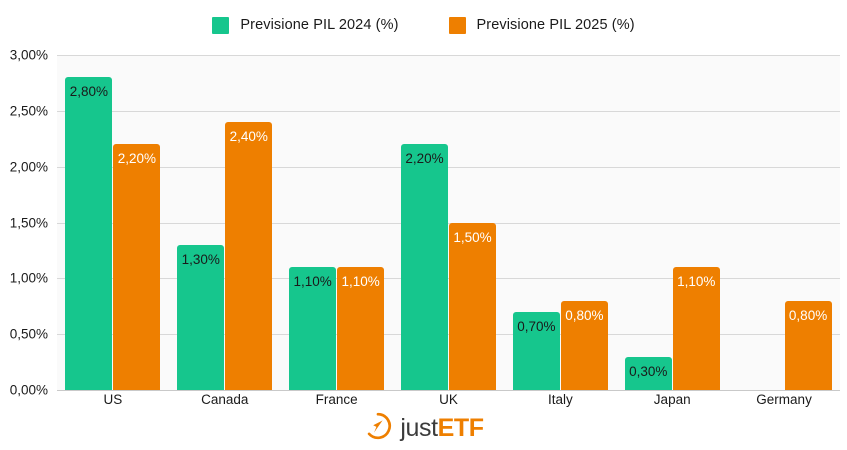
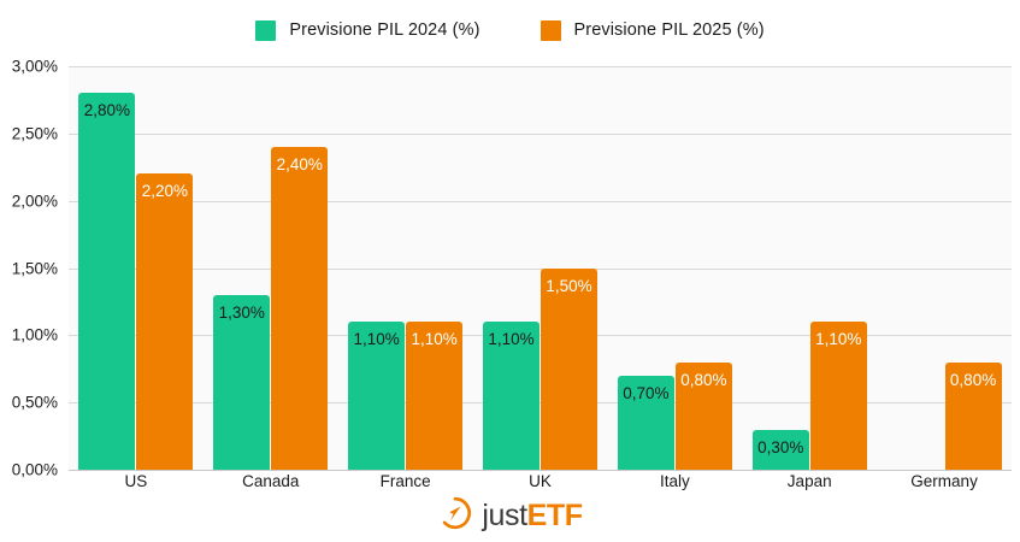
Previsione PIL 2024 (%)/UK: 2,20% -> 1,10%
